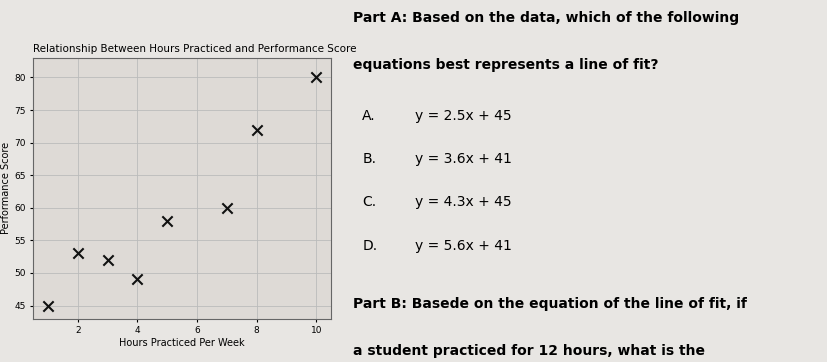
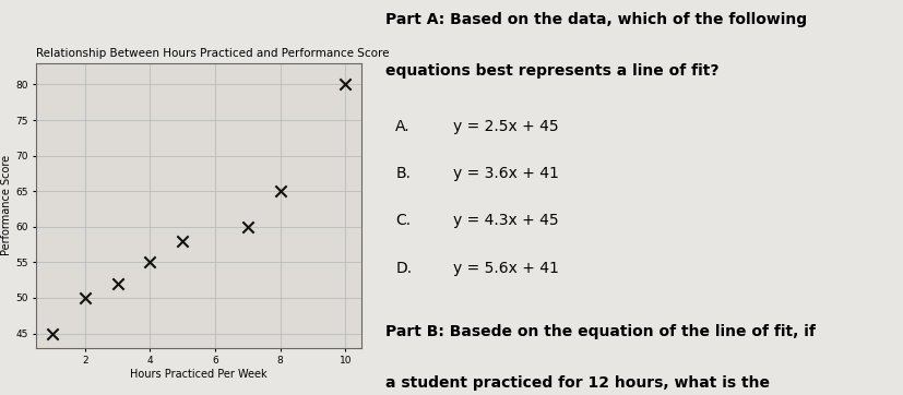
2: 53 -> 50
4: 49 -> 55
8: 72 -> 65
